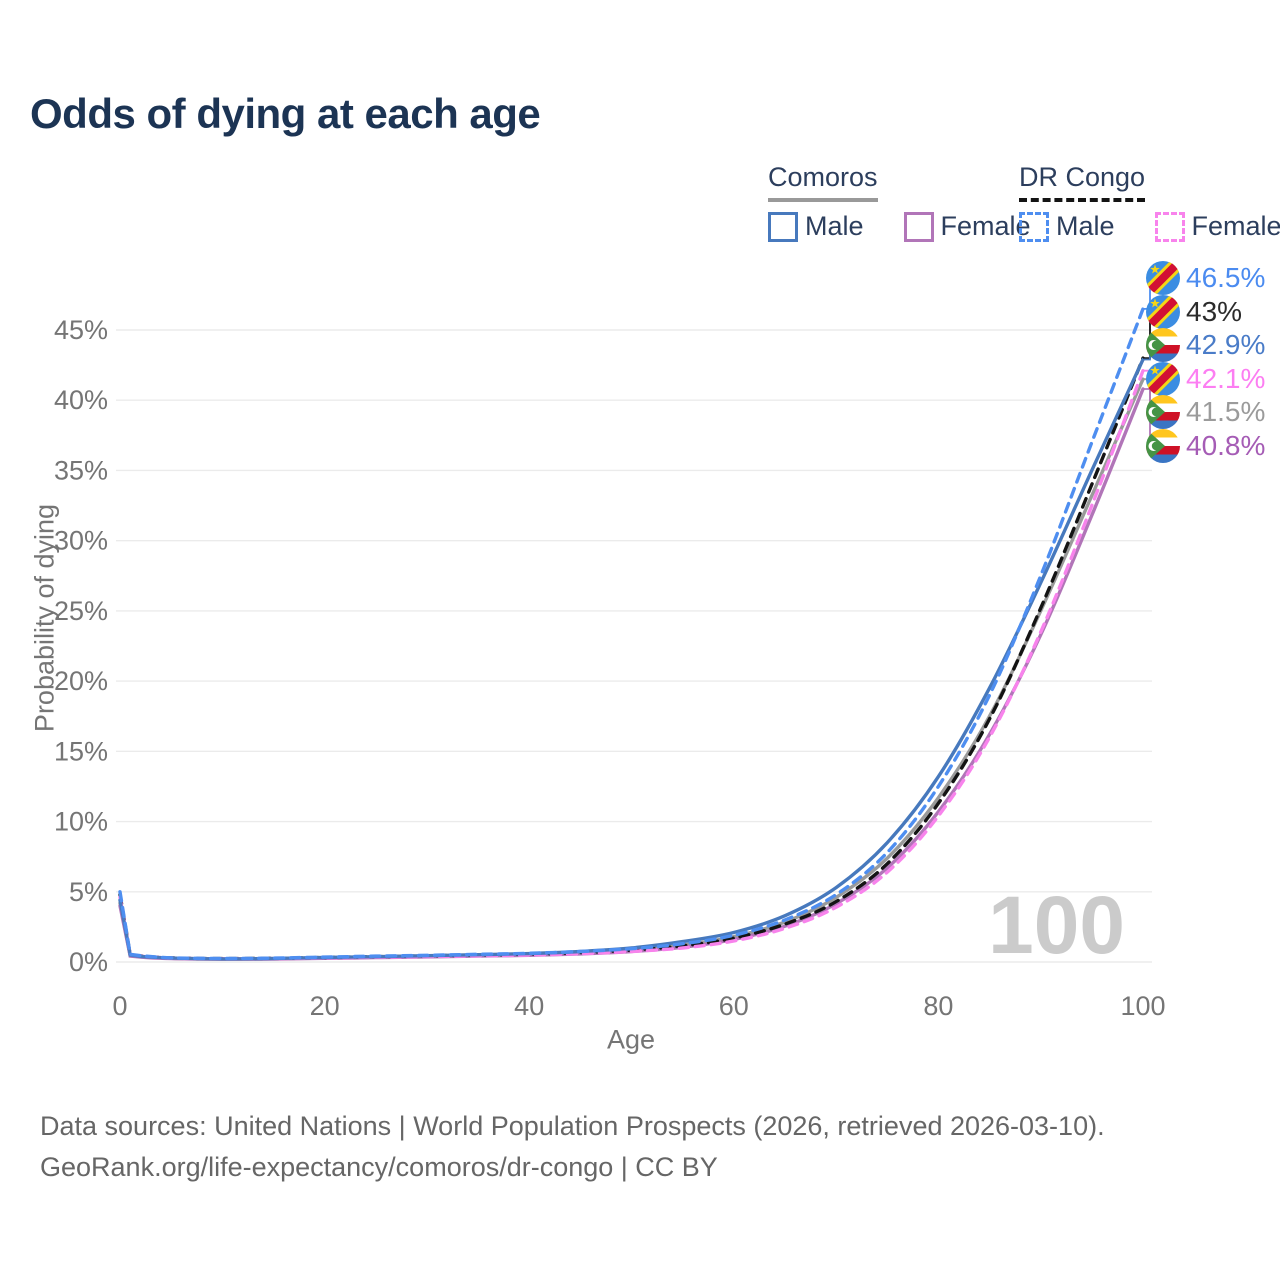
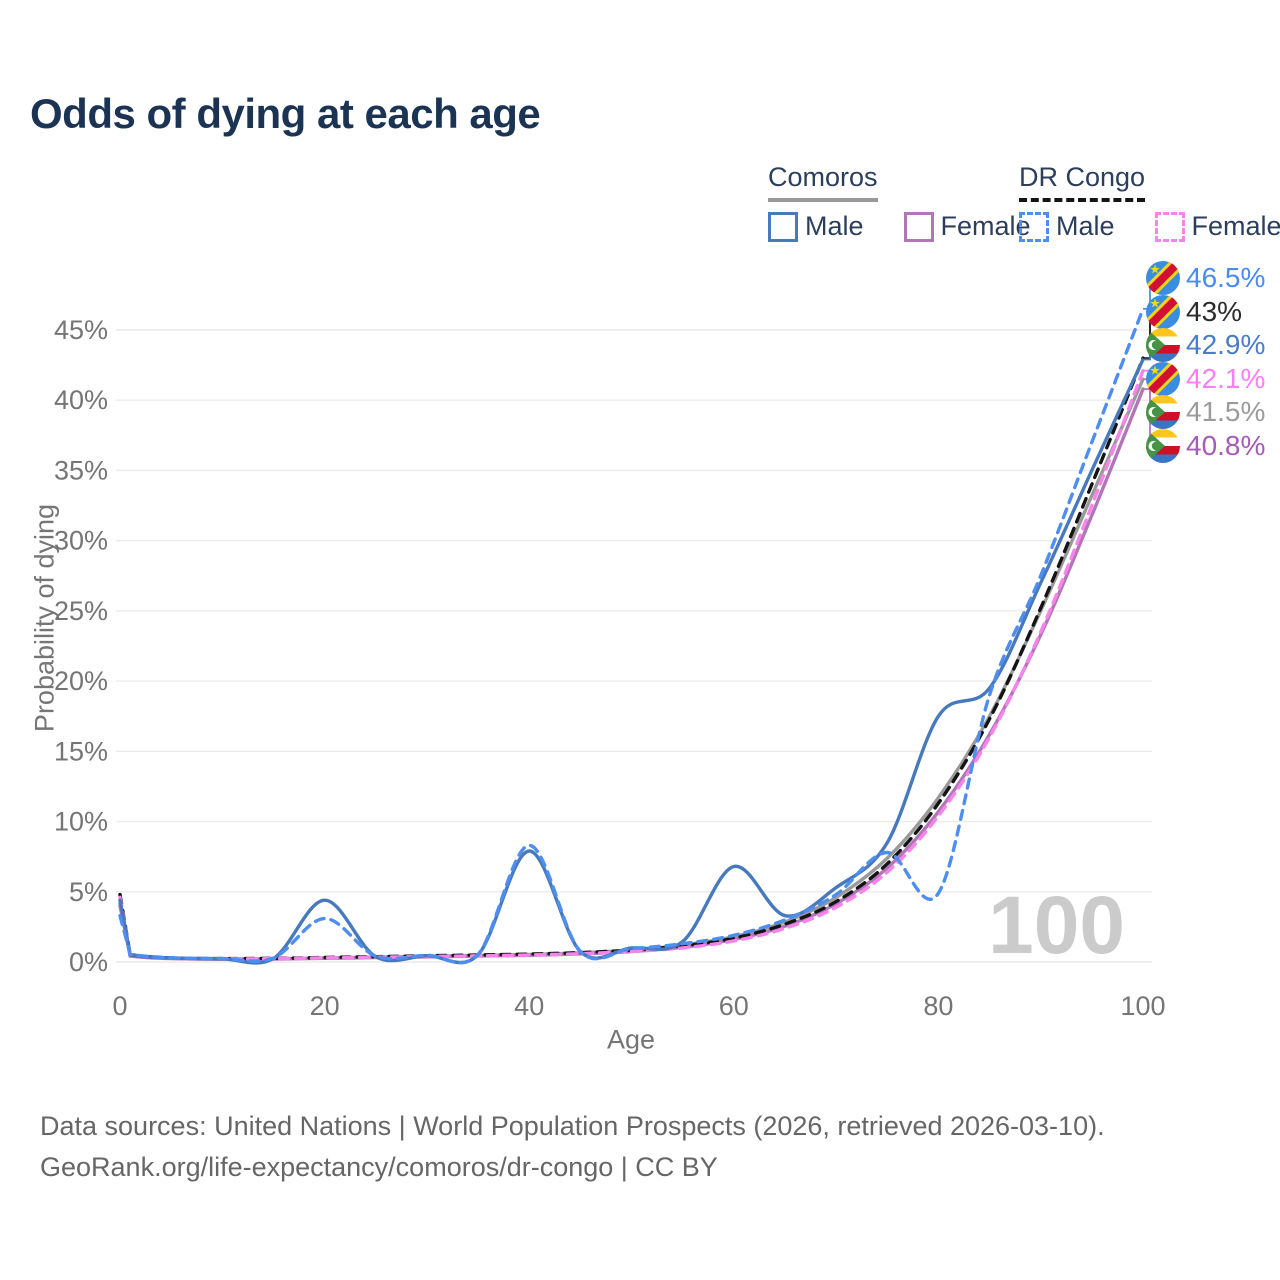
DR Congo Male/0: 5.0% -> 3.3%
Comoros Male/20: 0.3% -> 4.4%
DR Congo Male/20: 0.3% -> 3.1%
Comoros Male/40: 0.6% -> 7.9%
DR Congo Male/40: 0.6% -> 8.3%
Comoros Male/60: 2.1% -> 6.8%
Comoros Male/80: 13.2% -> 17.5%
DR Congo Male/80: 12.5% -> 4.9%
